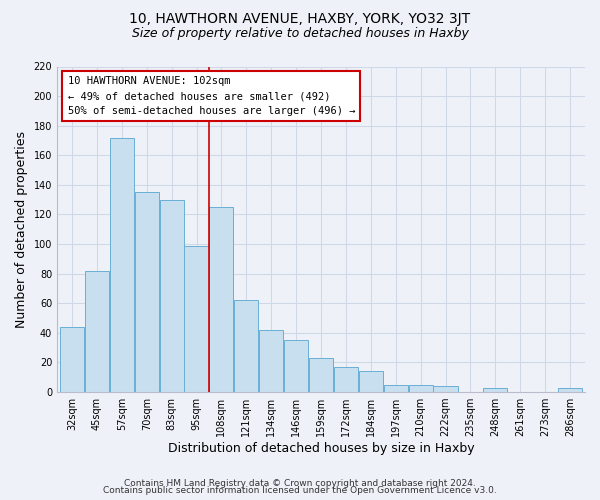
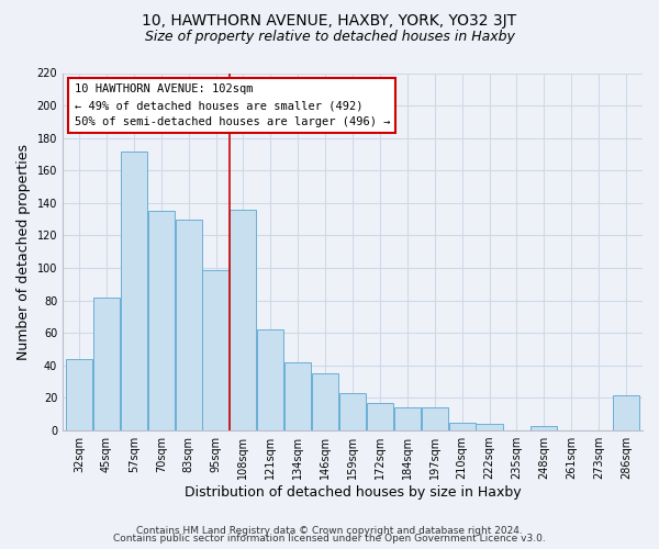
108sqm: 125 -> 136
197sqm: 5 -> 14
286sqm: 3 -> 22
